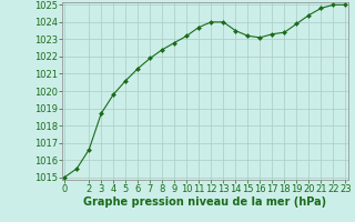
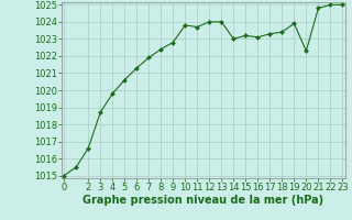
10: 1023.2 -> 1023.8
14: 1023.5 -> 1023.0
20: 1024.4 -> 1022.3
